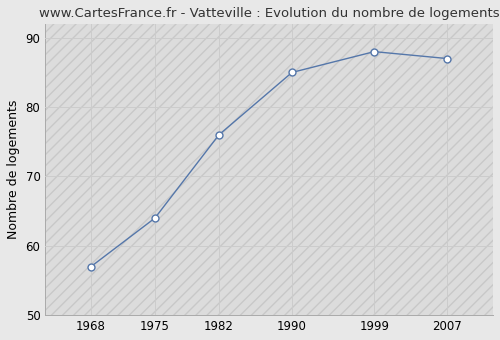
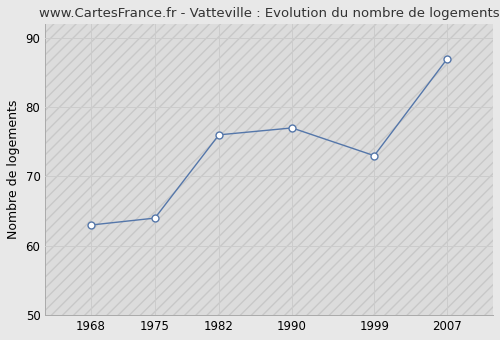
1968: 57 -> 63
1990: 85 -> 77
1999: 88 -> 73
